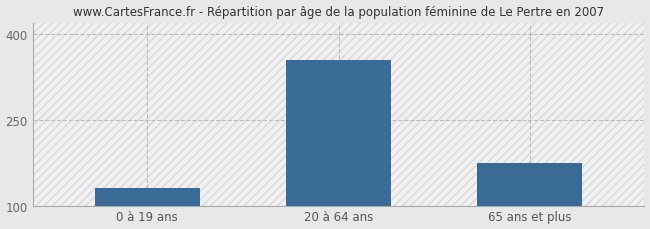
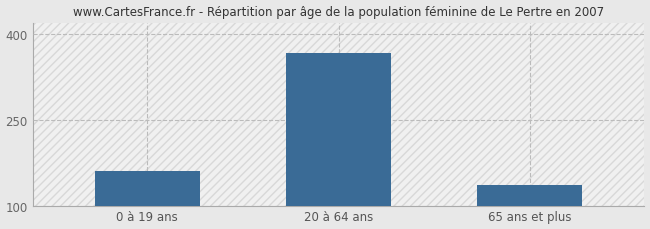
0 à 19 ans: 130 -> 160
20 à 64 ans: 355 -> 368
65 ans et plus: 175 -> 136
